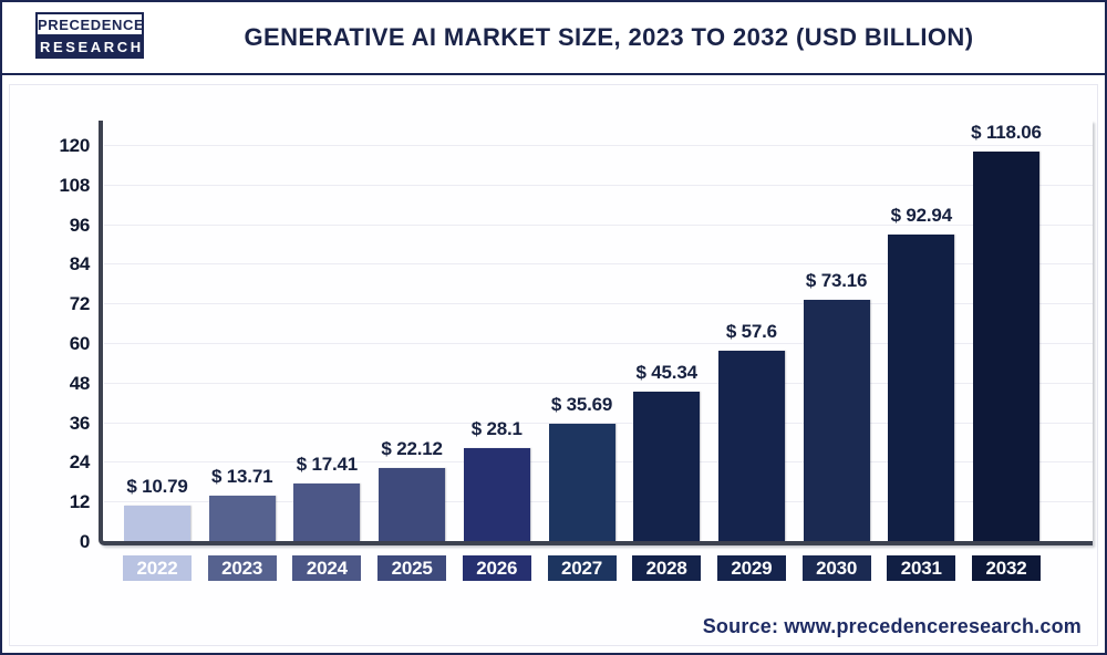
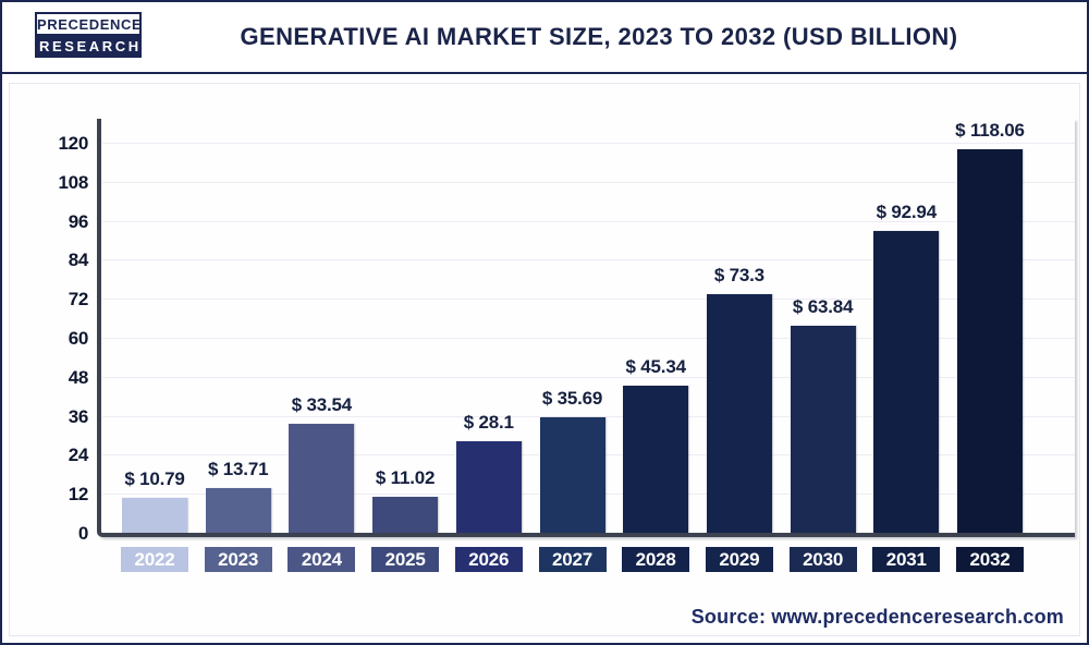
2024: 17.41 -> 33.54
2025: 22.12 -> 11.02
2029: 57.6 -> 73.3
2030: 73.16 -> 63.84
